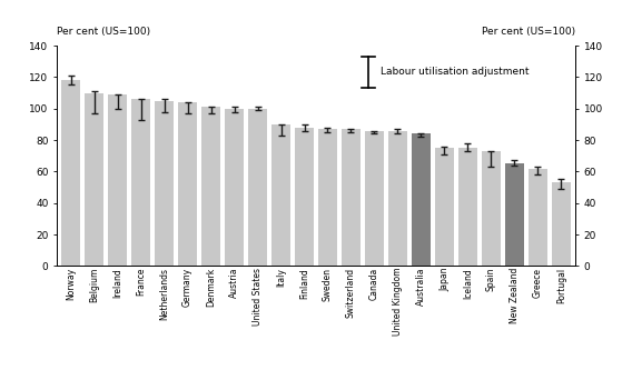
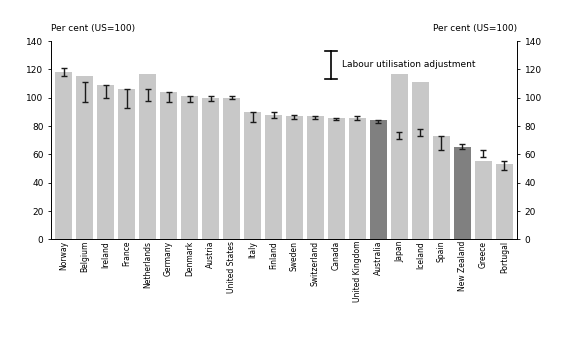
Belgium: 110 -> 115
Netherlands: 105 -> 117
Japan: 75 -> 117
Iceland: 75 -> 111
Greece: 62 -> 55
